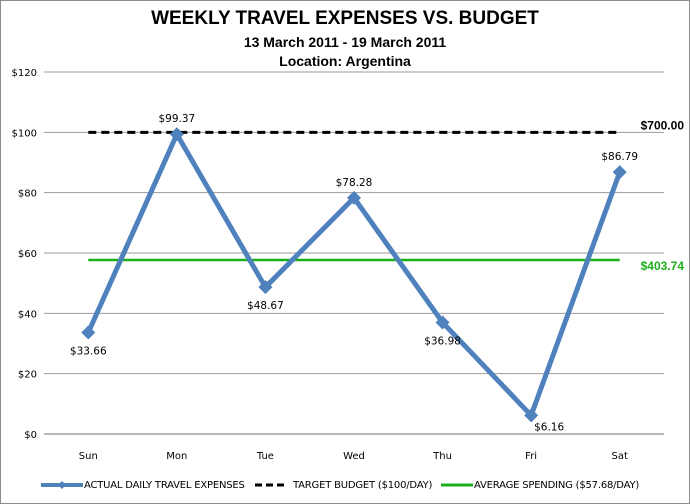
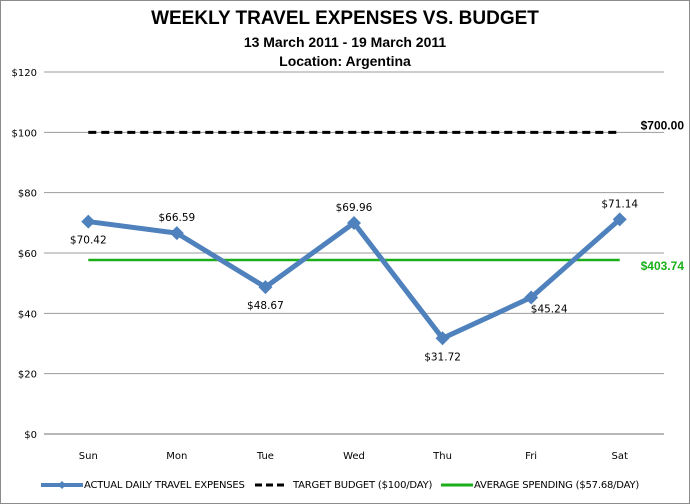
ACTUAL DAILY TRAVEL EXPENSES/Sun: $33.66 -> $70.42
ACTUAL DAILY TRAVEL EXPENSES/Mon: $99.37 -> $66.59
ACTUAL DAILY TRAVEL EXPENSES/Wed: $78.28 -> $69.96
ACTUAL DAILY TRAVEL EXPENSES/Thu: $36.98 -> $31.72
ACTUAL DAILY TRAVEL EXPENSES/Fri: $6.16 -> $45.24
ACTUAL DAILY TRAVEL EXPENSES/Sat: $86.79 -> $71.14
